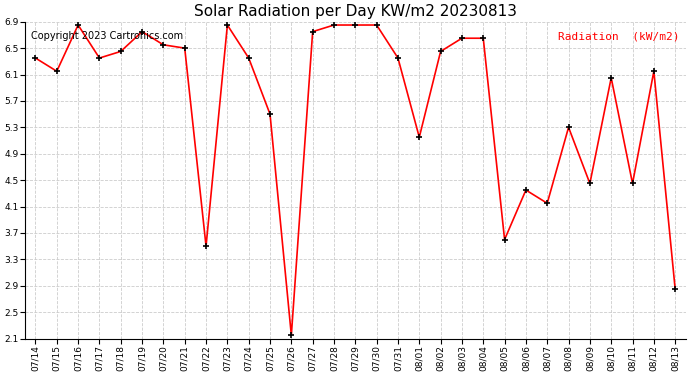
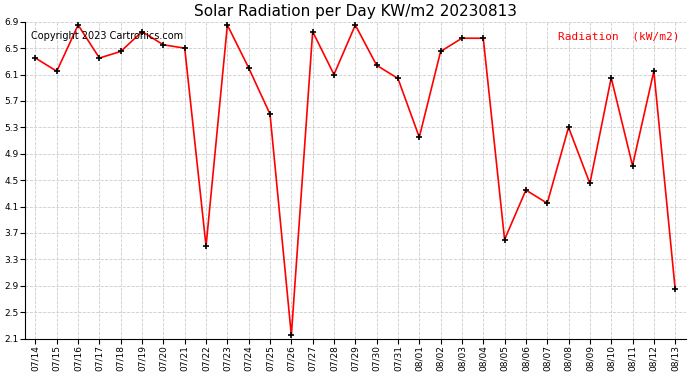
07/24: 6.35 -> 6.20
07/28: 6.85 -> 6.10
07/30: 6.85 -> 6.24
07/31: 6.35 -> 6.04
08/11: 4.45 -> 4.72
